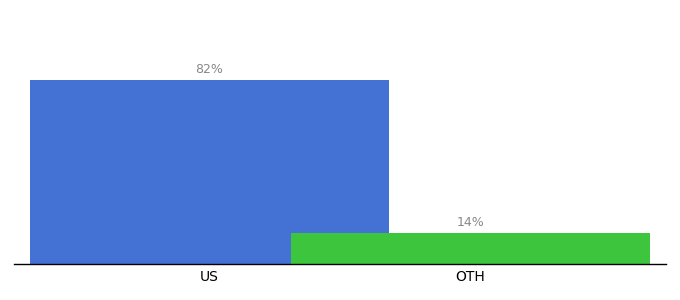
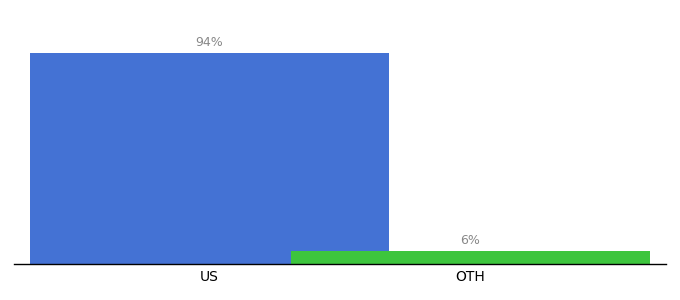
US: 82% -> 94%
OTH: 14% -> 6%
